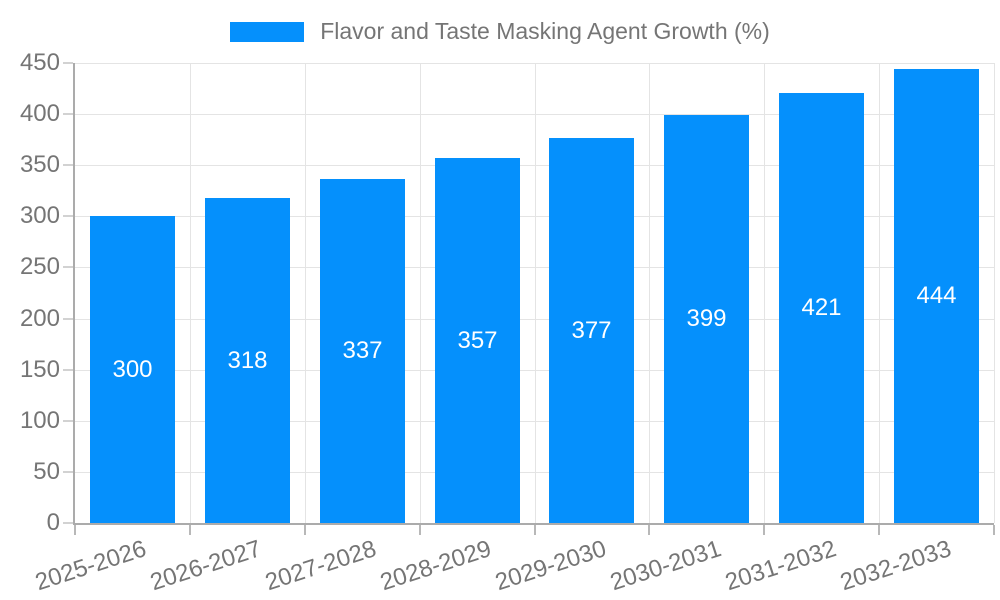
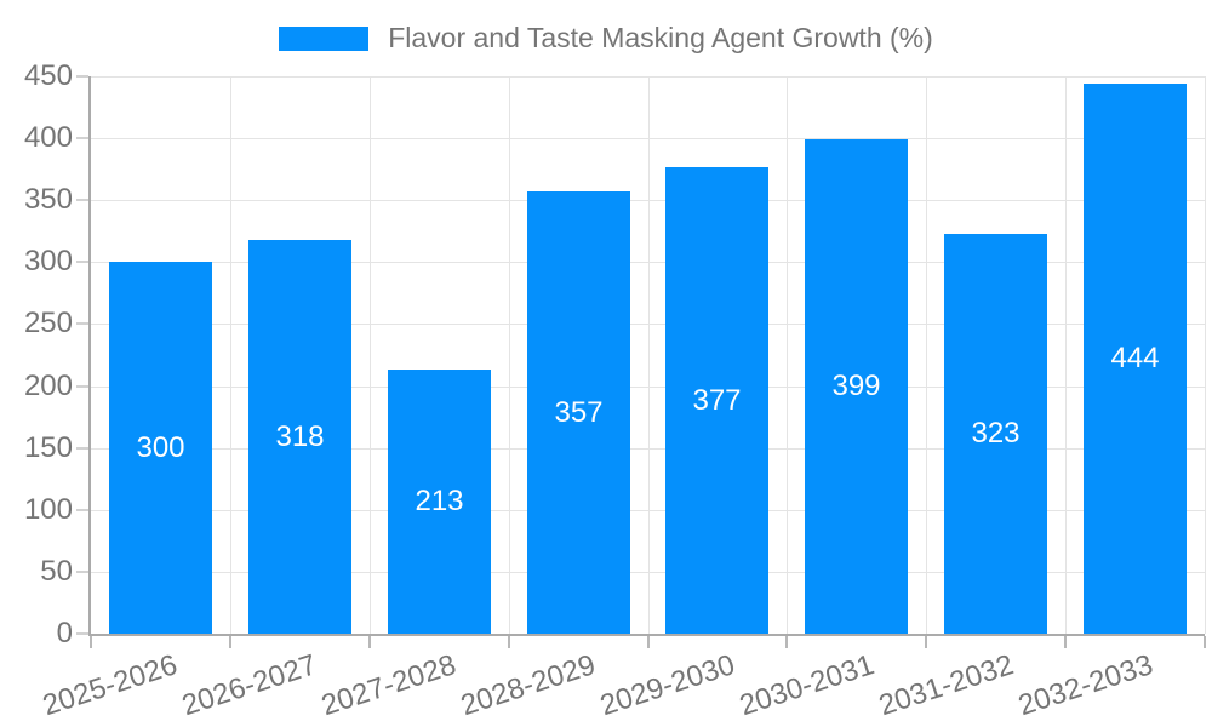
2027-2028: 337 -> 213
2031-2032: 421 -> 323
